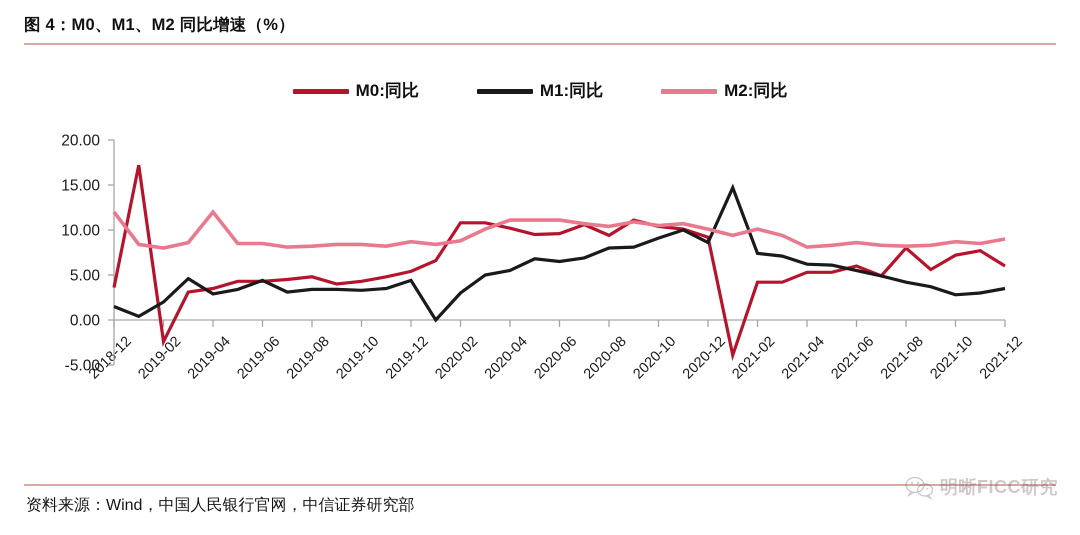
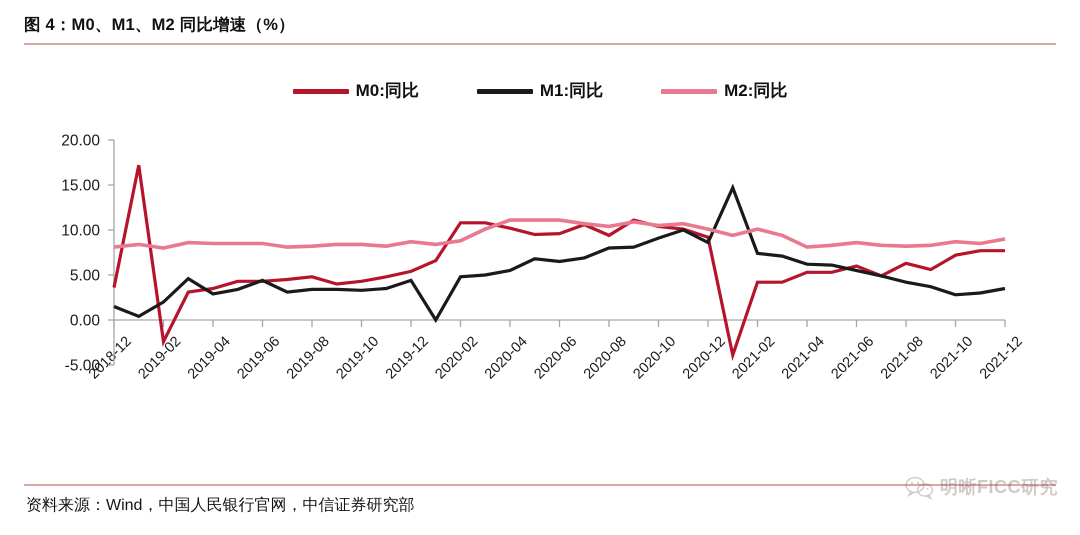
M2:同比/2018-12: 12 -> 8
M2:同比/2019-04: 12 -> 8
M1:同比/2020-02: 3 -> 5
M0:同比/2021-08: 8 -> 6
M0:同比/2021-12: 6 -> 8
